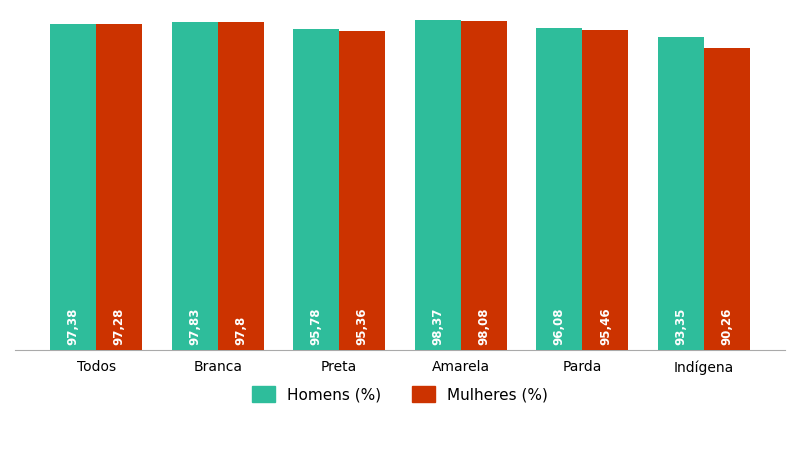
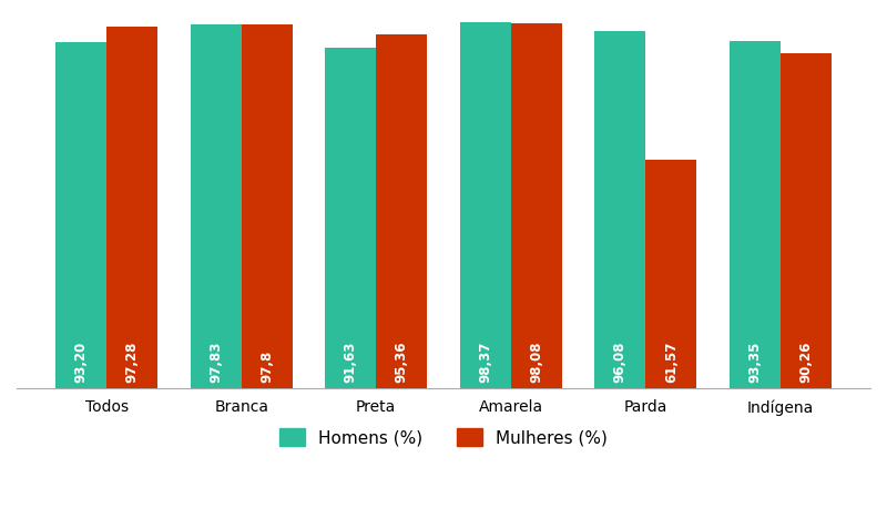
Homens (%)/Todos: 97,38 -> 93,20
Homens (%)/Preta: 95,78 -> 91,63
Mulheres (%)/Parda: 95,46 -> 61,57
